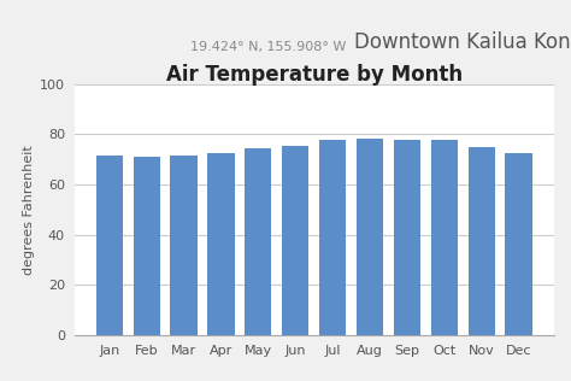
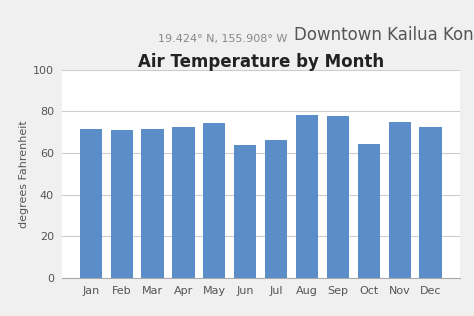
Jun: 75.5 -> 64.0
Jul: 77.5 -> 66.0
Oct: 77.5 -> 64.5
